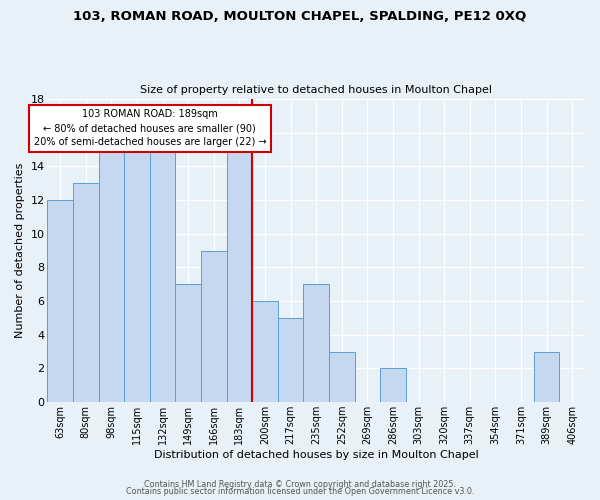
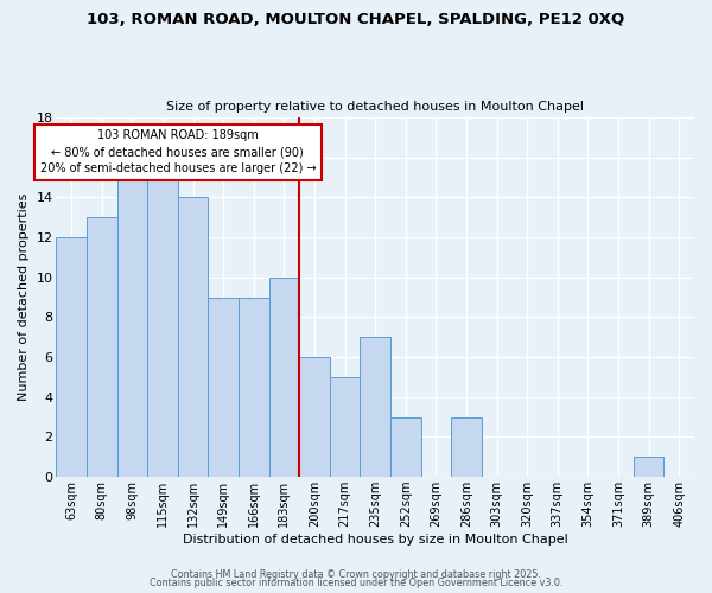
132sqm: 15 -> 14
149sqm: 7 -> 9
183sqm: 15 -> 10
286sqm: 2 -> 3
389sqm: 3 -> 1
